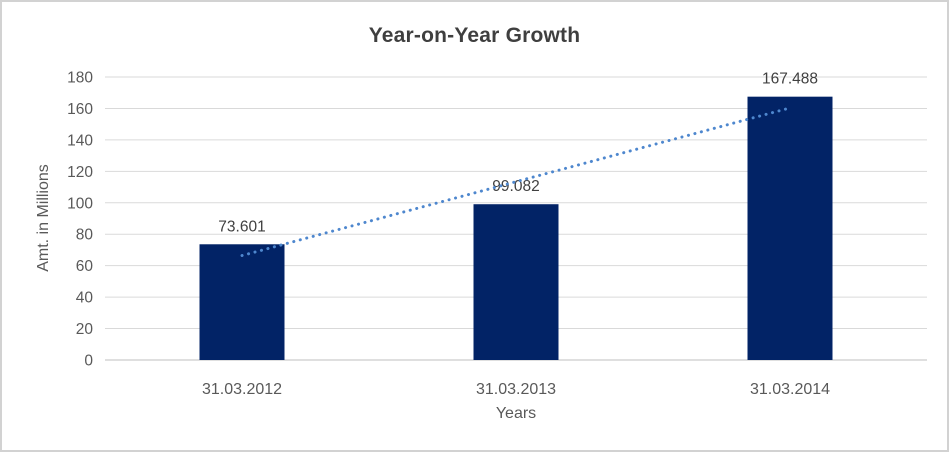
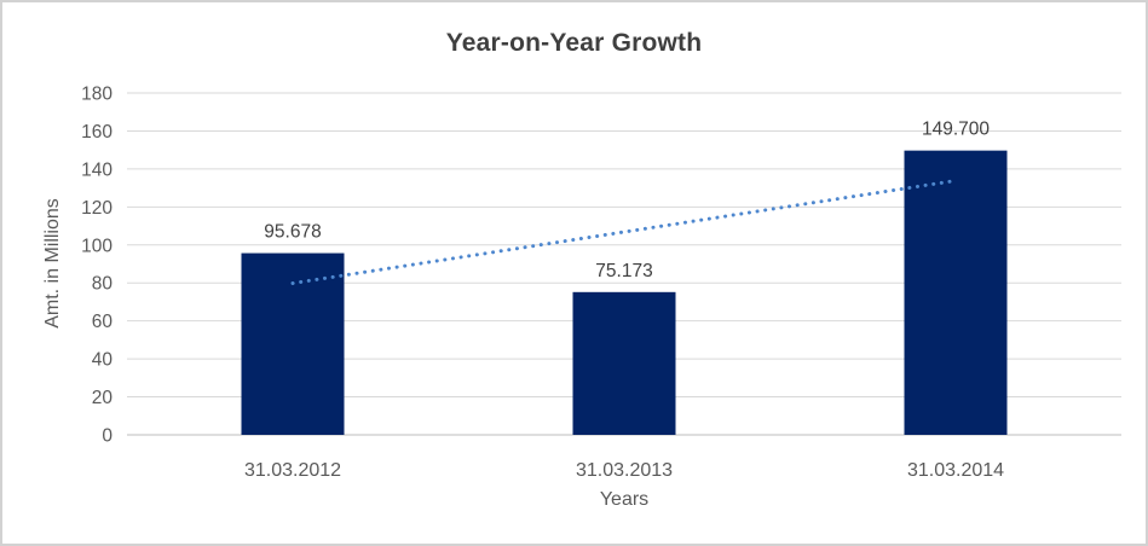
31.03.2012: 73.601 -> 95.678
31.03.2013: 99.082 -> 75.173
31.03.2014: 167.488 -> 149.700
